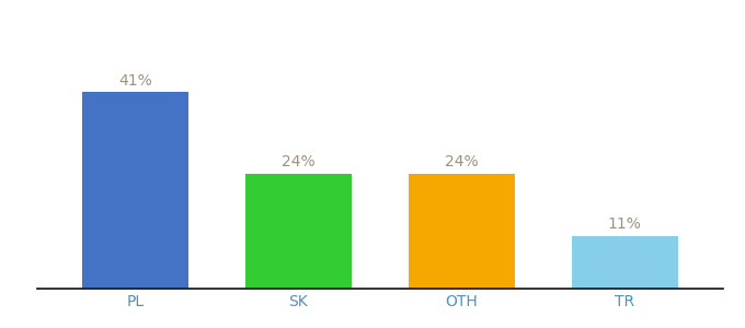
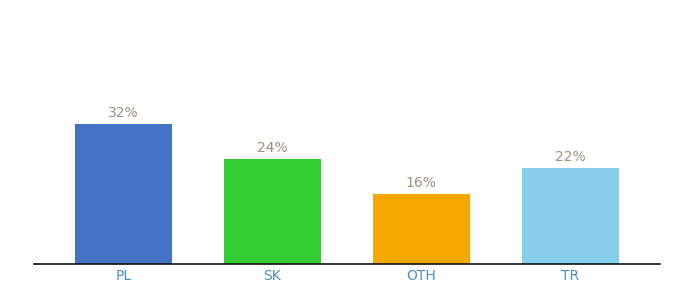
PL: 41% -> 32%
OTH: 24% -> 16%
TR: 11% -> 22%
